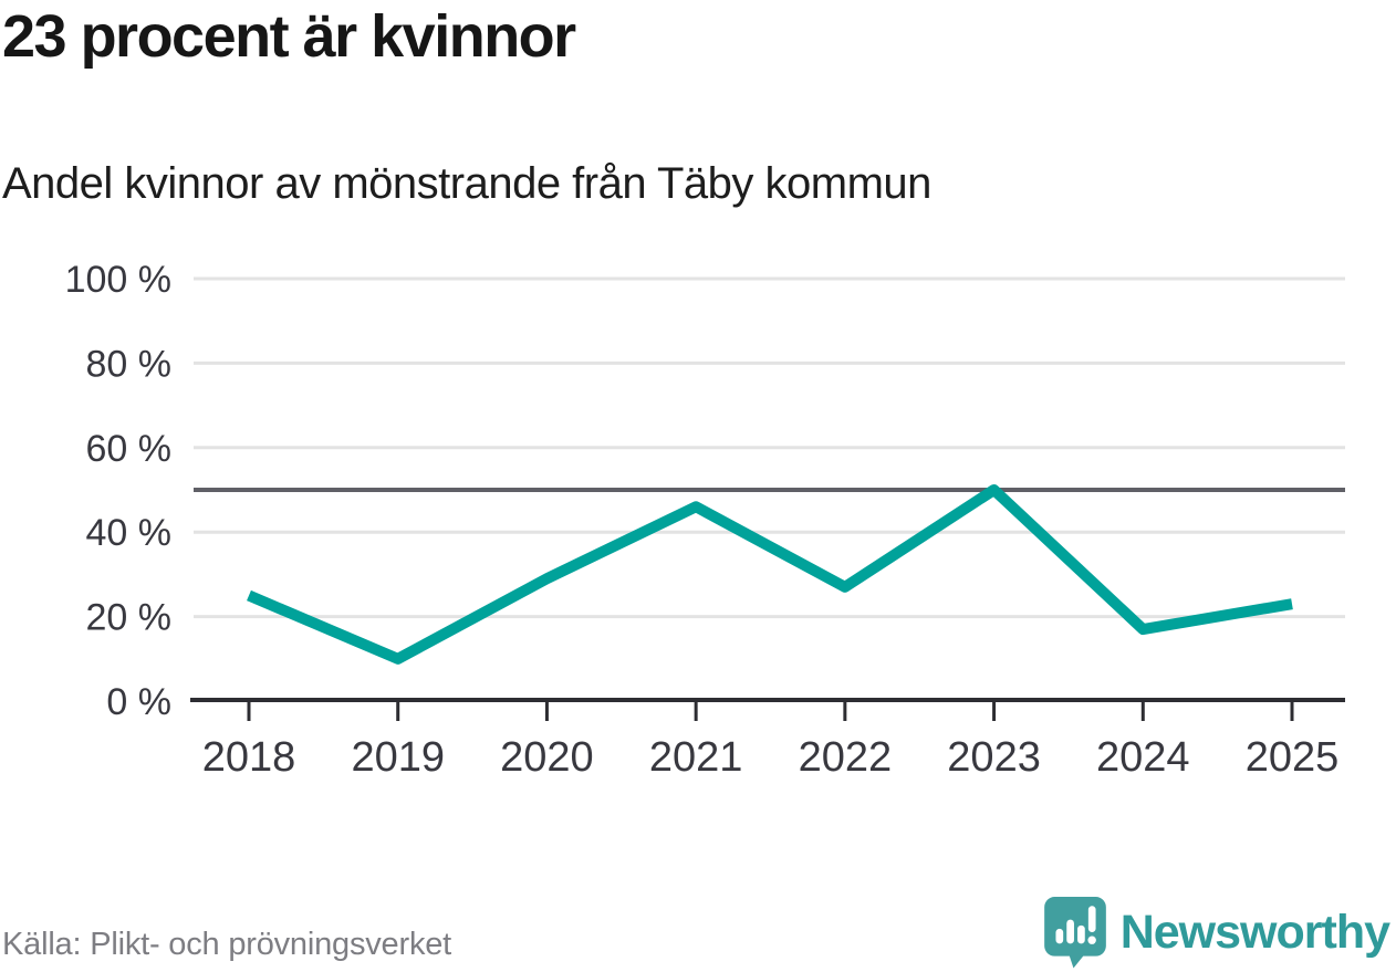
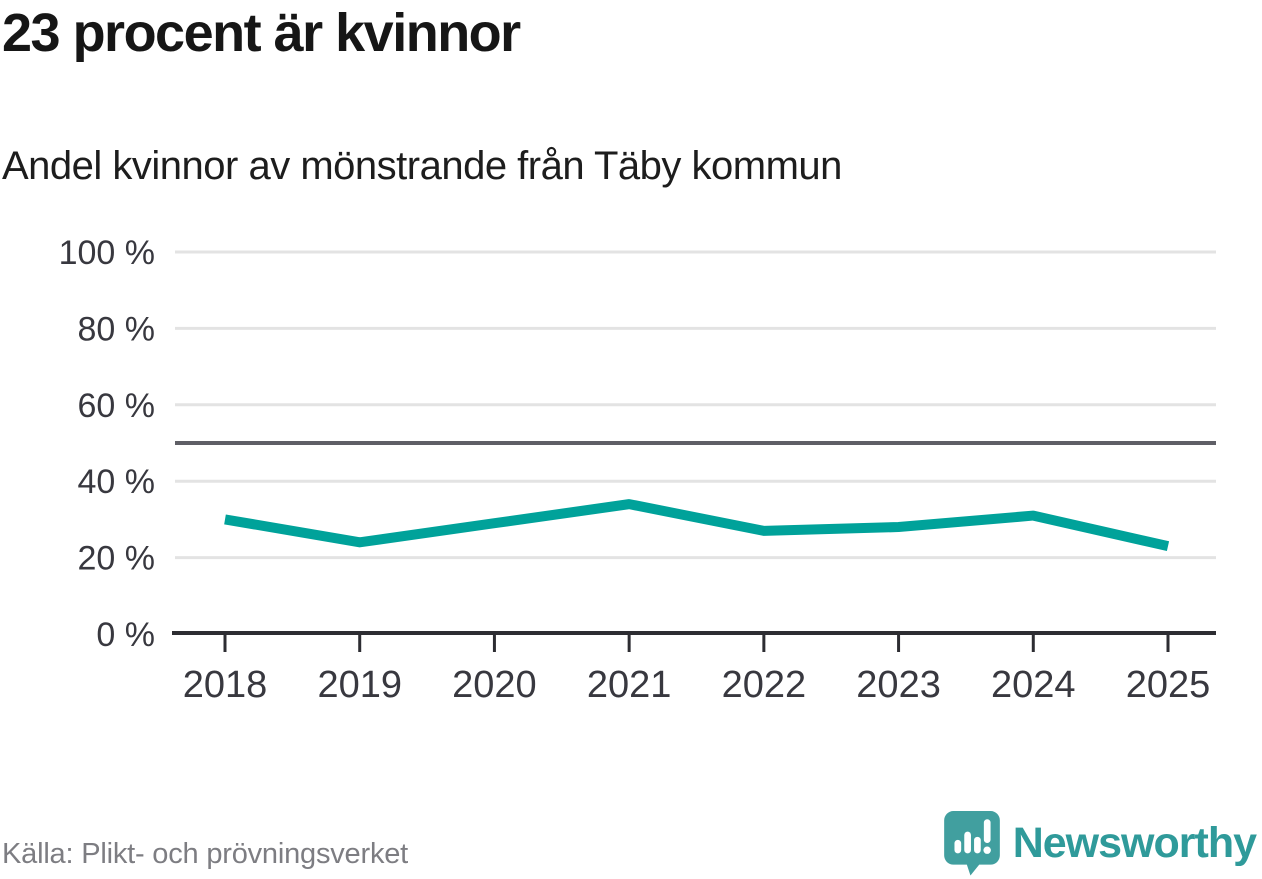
2018: 25% -> 30%
2019: 10% -> 24%
2021: 46% -> 34%
2023: 50% -> 28%
2024: 17% -> 31%
